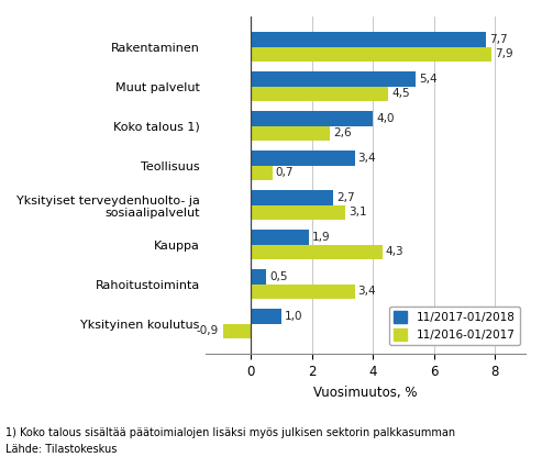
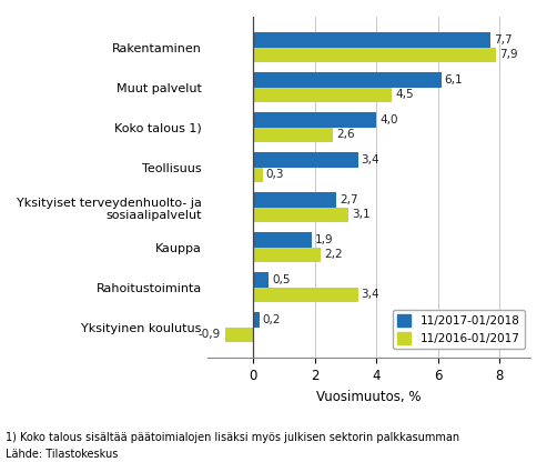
11/2017-01/2018/Muut palvelut: 5,4 -> 6,1
11/2016-01/2017/Teollisuus: 0,7 -> 0,3
11/2016-01/2017/Kauppa: 4,3 -> 2,2
11/2017-01/2018/Yksityinen koulutus: 1,0 -> 0,2
